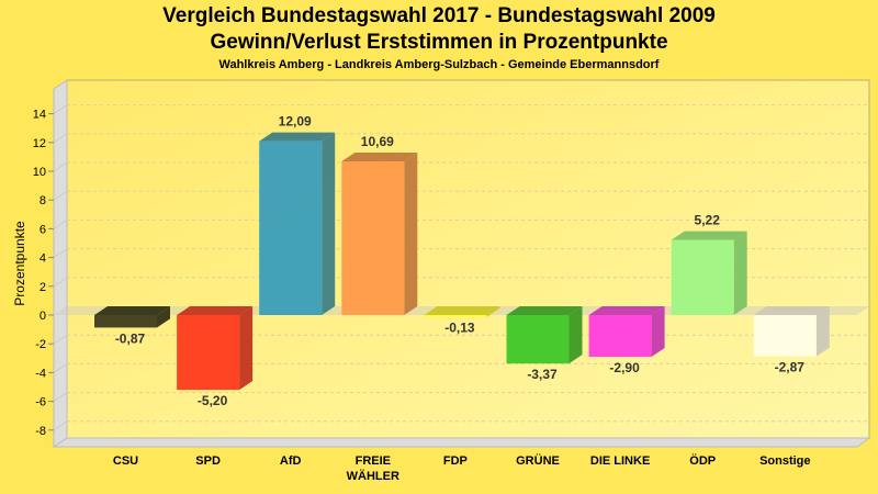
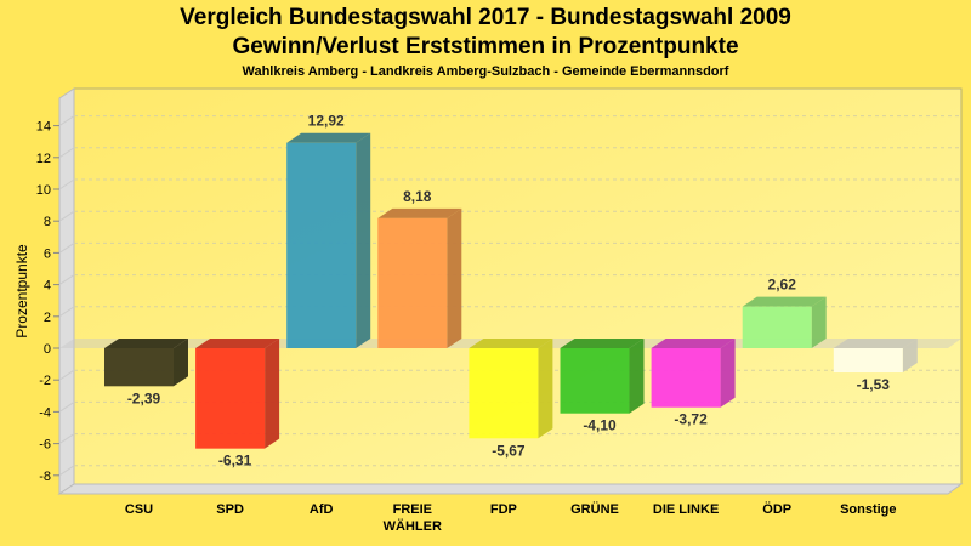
CSU: -0,87 -> -2,39
SPD: -5,20 -> -6,31
AfD: 12,09 -> 12,92
FREIE WÄHLER: 10,69 -> 8,18
FDP: -0,13 -> -5,67
GRÜNE: -3,37 -> -4,10
DIE LINKE: -2,90 -> -3,72
ÖDP: 5,22 -> 2,62
Sonstige: -2,87 -> -1,53
